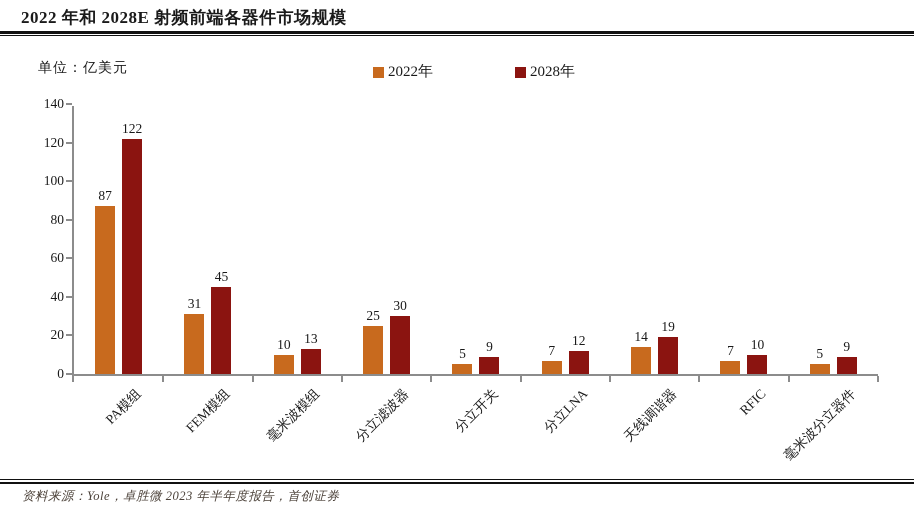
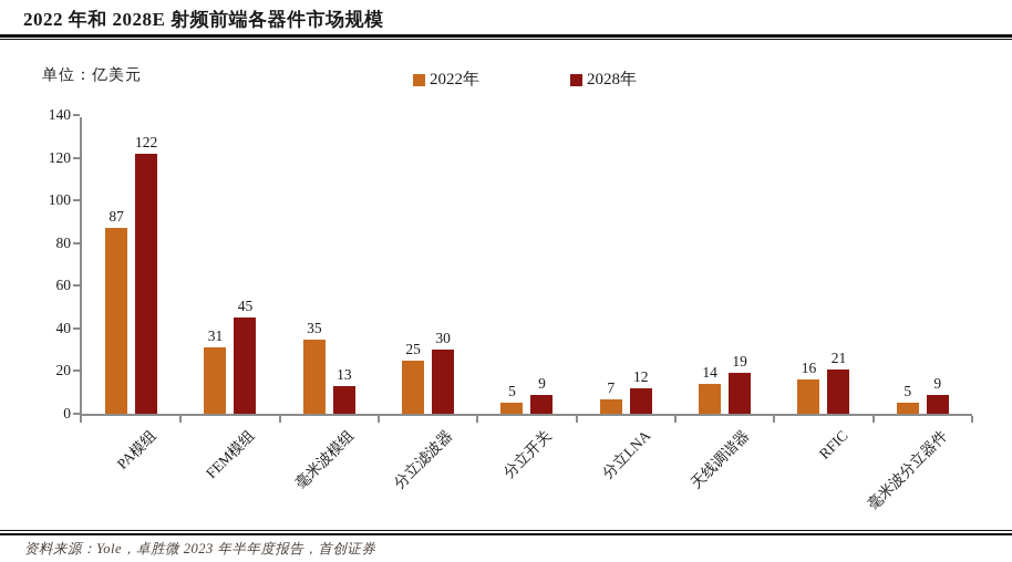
2022年/毫米波模组: 10 -> 35
2022年/RFIC: 7 -> 16
2028年/RFIC: 10 -> 21
